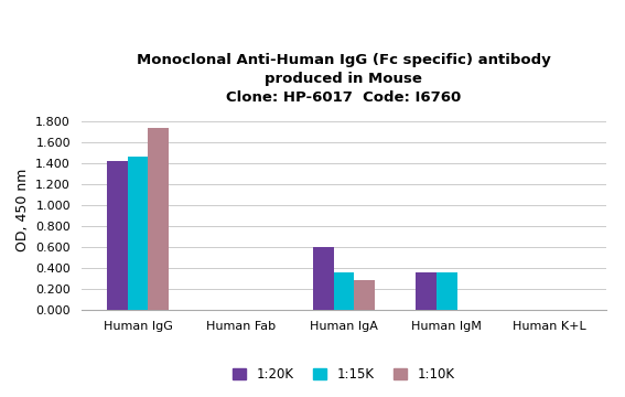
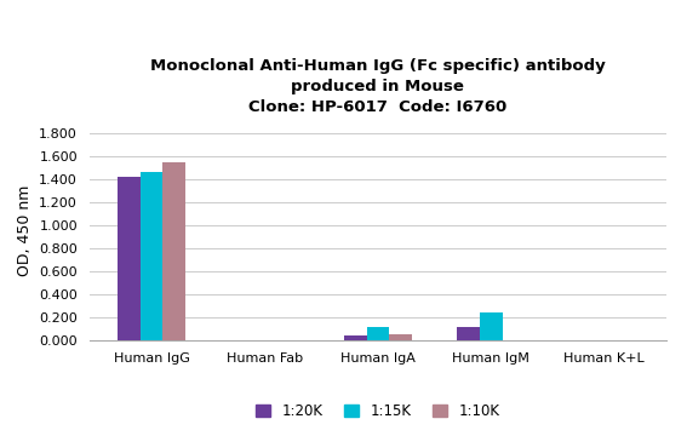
1:10K/Human IgG: 1.74 -> 1.55
1:20K/Human IgA: 0.60 -> 0.04
1:15K/Human IgA: 0.36 -> 0.12
1:10K/Human IgA: 0.28 -> 0.06
1:20K/Human IgM: 0.36 -> 0.11
1:15K/Human IgM: 0.36 -> 0.24
